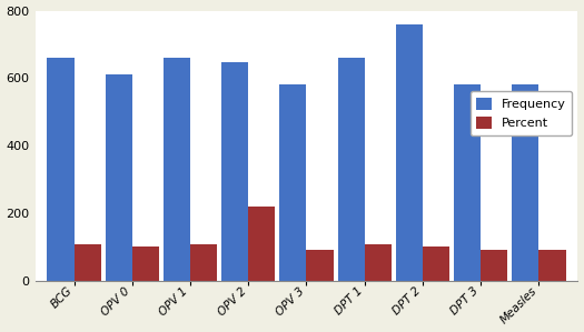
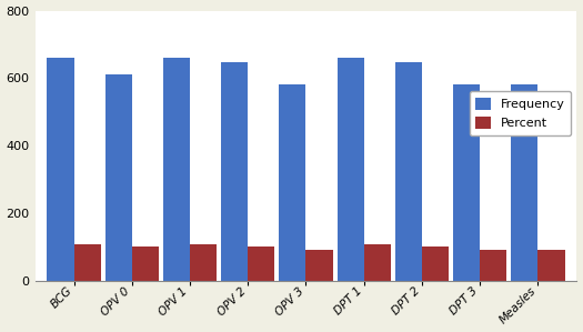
Percent/OPV 2: 220 -> 102
Frequency/DPT 2: 760 -> 648
